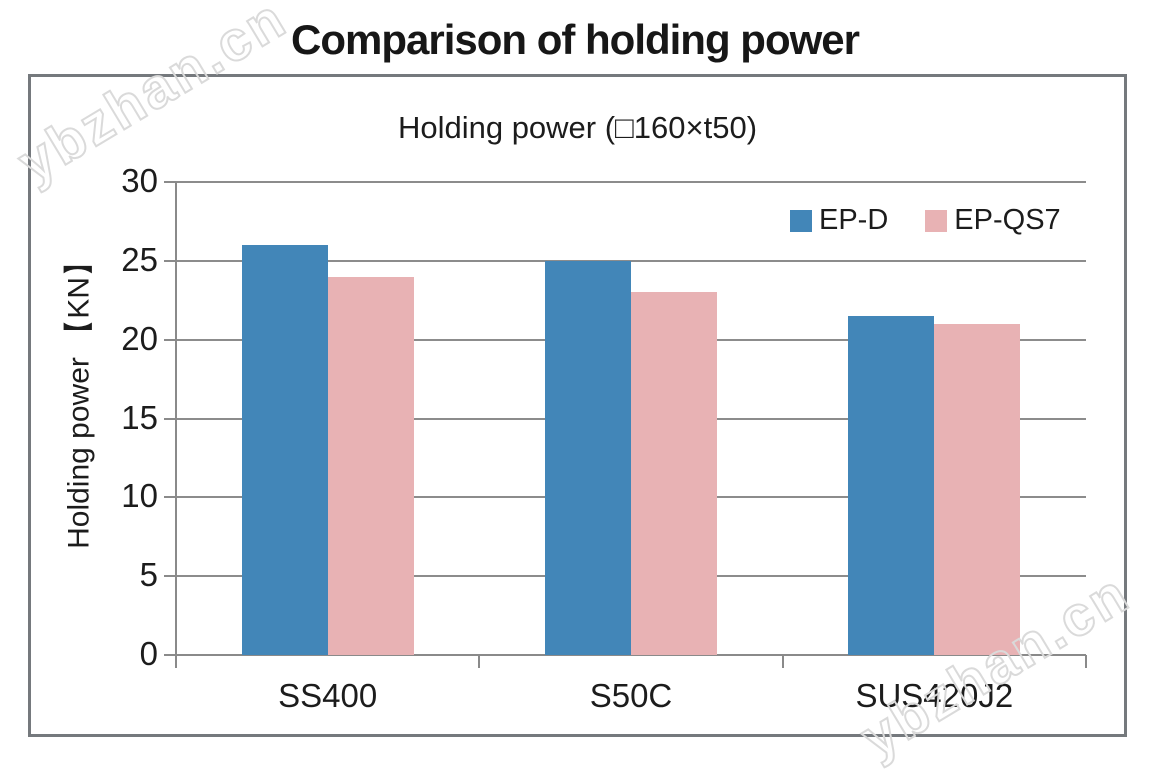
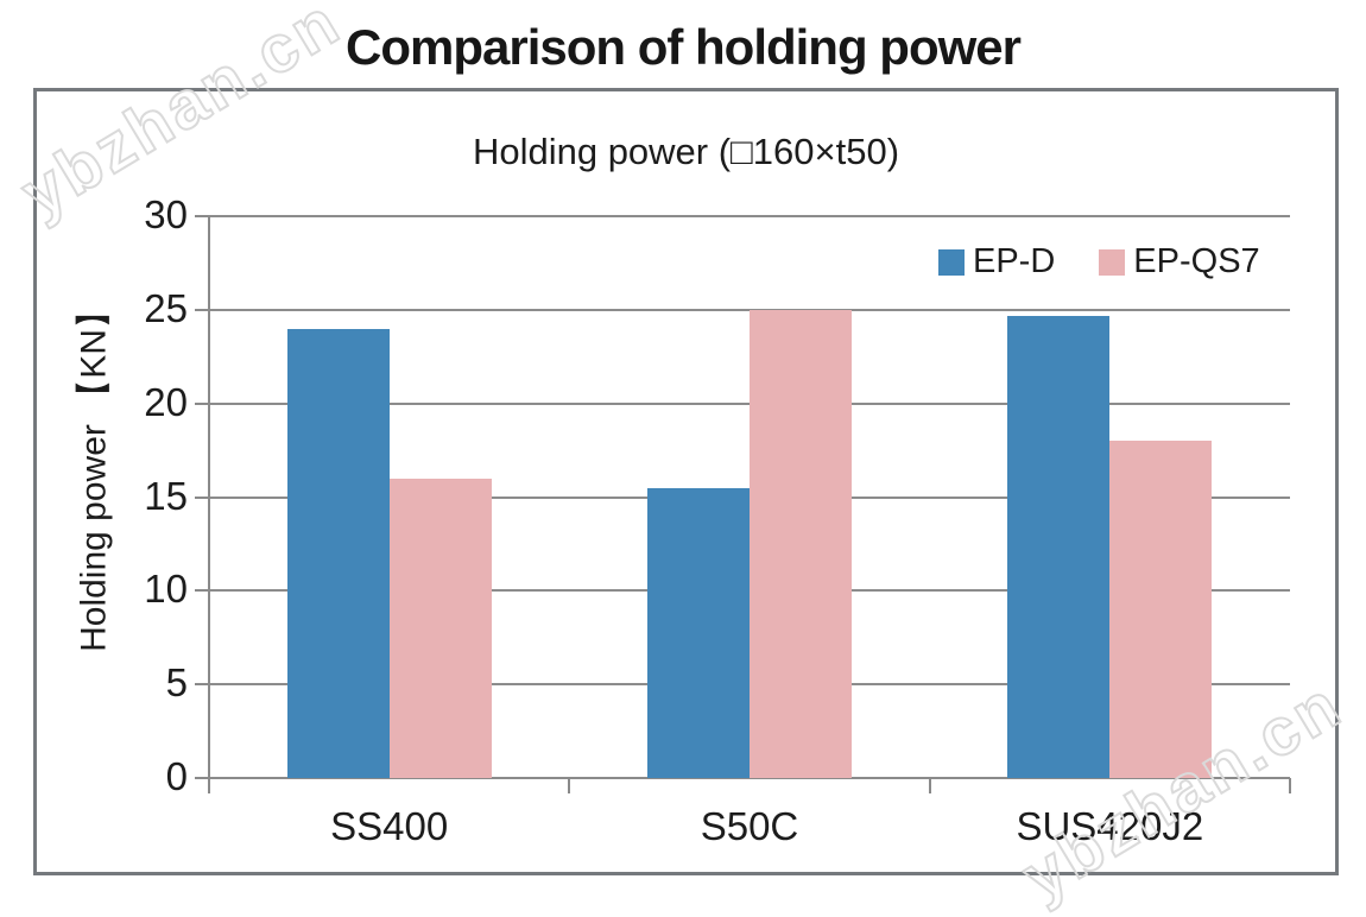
EP-D/SS400: 26.0 -> 24.0
EP-QS7/SS400: 24 -> 16
EP-D/S50C: 25.0 -> 15.5
EP-QS7/S50C: 23 -> 25
EP-D/SUS420J2: 21.5 -> 24.7
EP-QS7/SUS420J2: 21 -> 18
